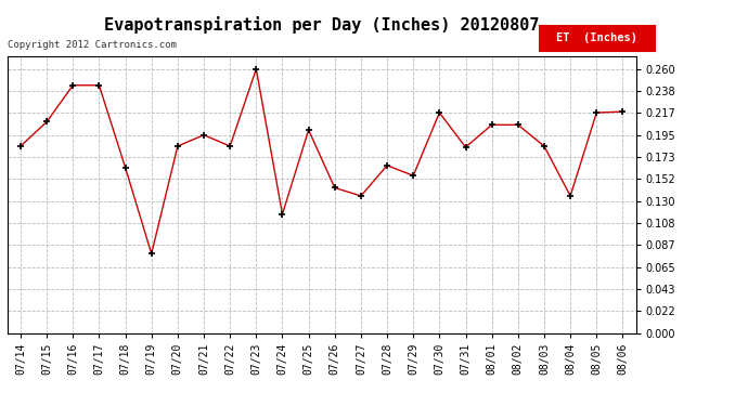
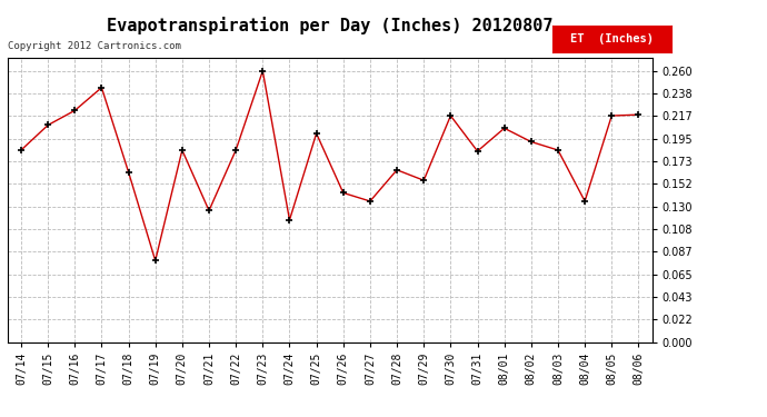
07/16: 0.244 -> 0.222
07/21: 0.195 -> 0.126
08/02: 0.205 -> 0.192
